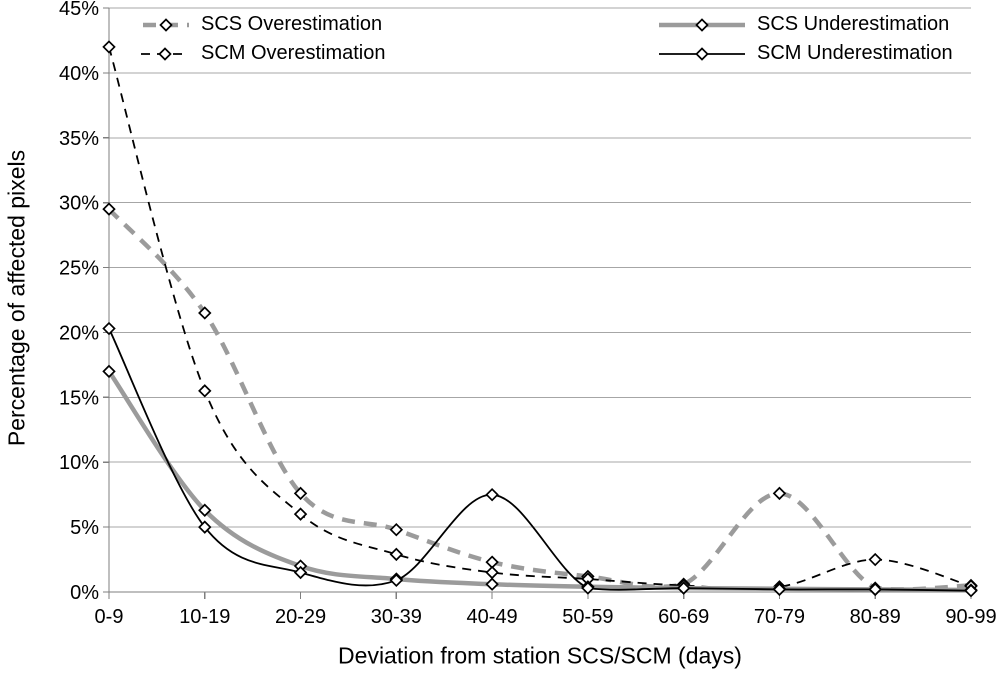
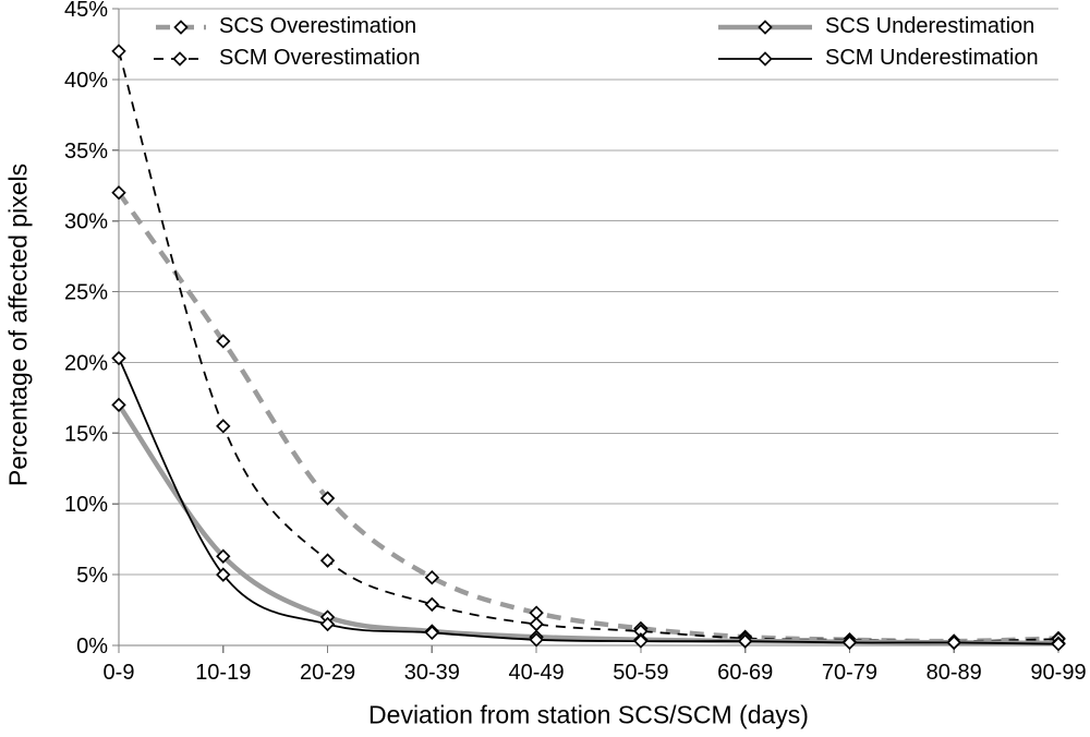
SCS Overestimation/0-9: 29.5% -> 32.0%
SCS Overestimation/20-29: 7.6% -> 10.4%
SCM Underestimation/40-49: 7.5% -> 0.4%
SCS Overestimation/70-79: 7.6% -> 0.4%
SCM Overestimation/80-89: 2.5% -> 0.3%
